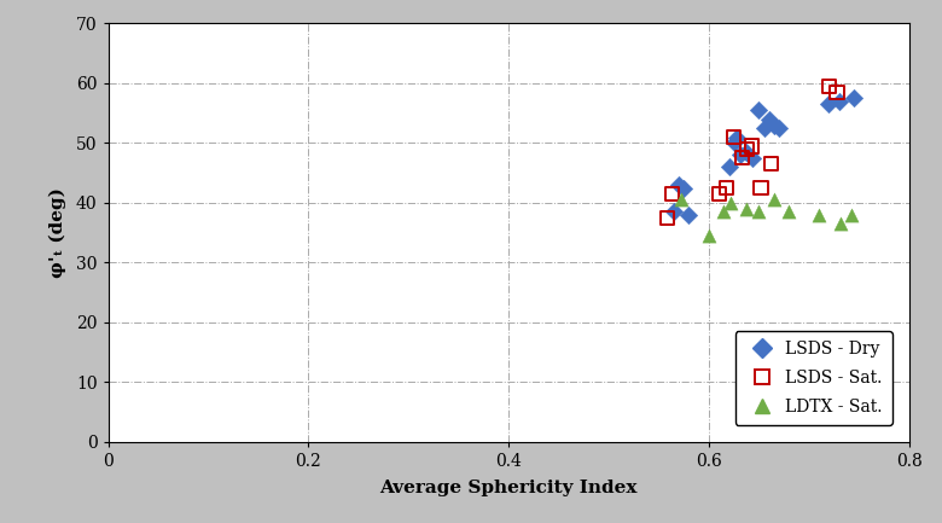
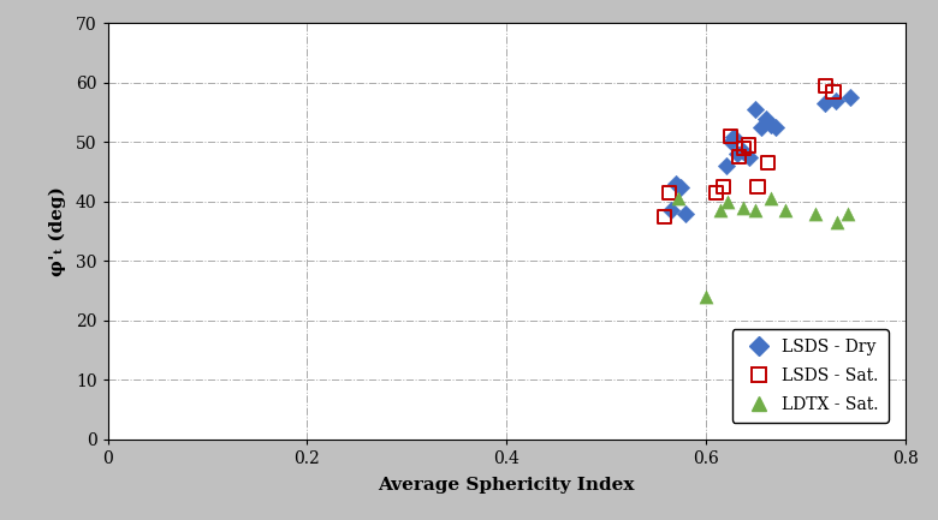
LDTX - Sat./0.6: 34.5 -> 24.0
